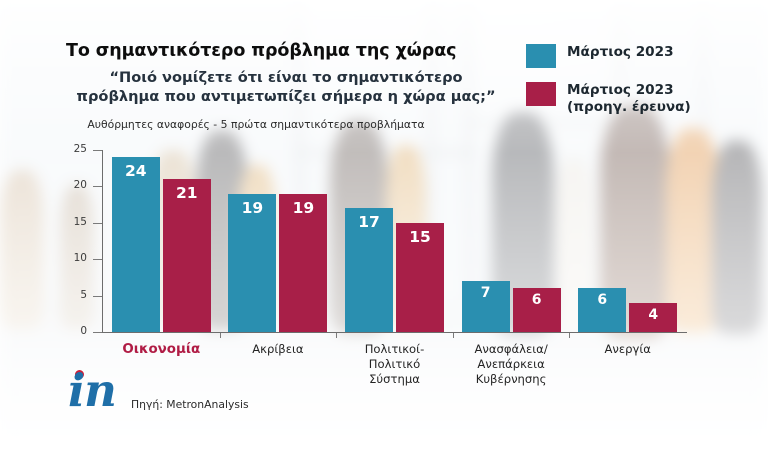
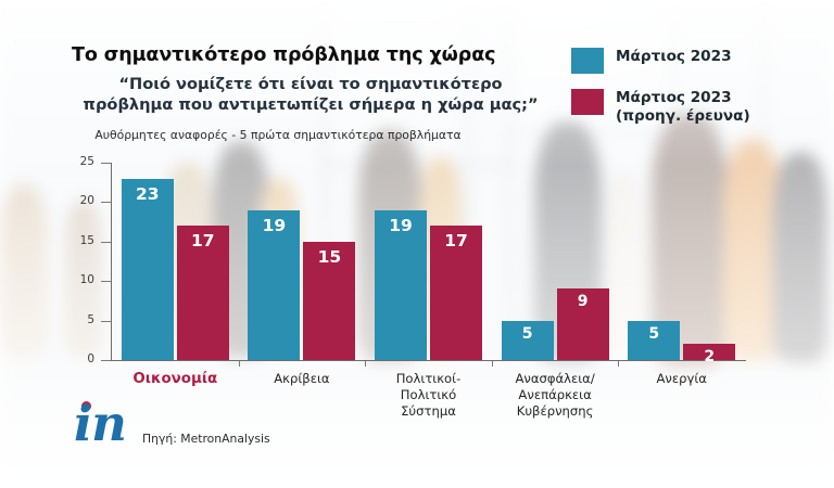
Μάρτιος 2023/Οικονομία: 24 -> 23
Μάρτιος 2023 (προηγ. έρευνα)/Οικονομία: 21 -> 17
Μάρτιος 2023 (προηγ. έρευνα)/Ακρίβεια: 19 -> 15
Μάρτιος 2023/Πολιτικοί- Πολιτικό Σύστημα: 17 -> 19
Μάρτιος 2023 (προηγ. έρευνα)/Πολιτικοί- Πολιτικό Σύστημα: 15 -> 17
Μάρτιος 2023/Ανασφάλεια/ Ανεπάρκεια Κυβέρνησης: 7 -> 5
Μάρτιος 2023 (προηγ. έρευνα)/Ανασφάλεια/ Ανεπάρκεια Κυβέρνησης: 6 -> 9
Μάρτιος 2023/Ανεργία: 6 -> 5
Μάρτιος 2023 (προηγ. έρευνα)/Ανεργία: 4 -> 2
